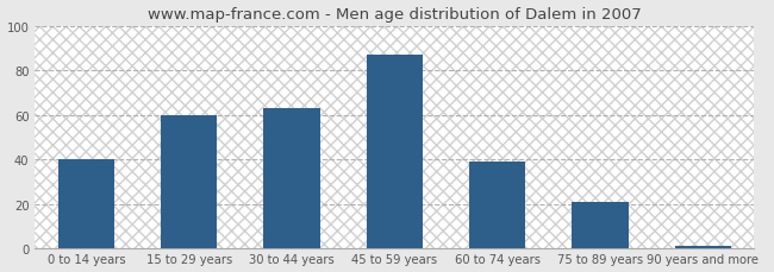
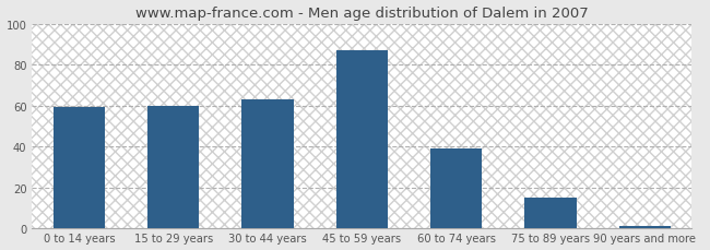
0 to 14 years: 40 -> 59
75 to 89 years: 21 -> 15
